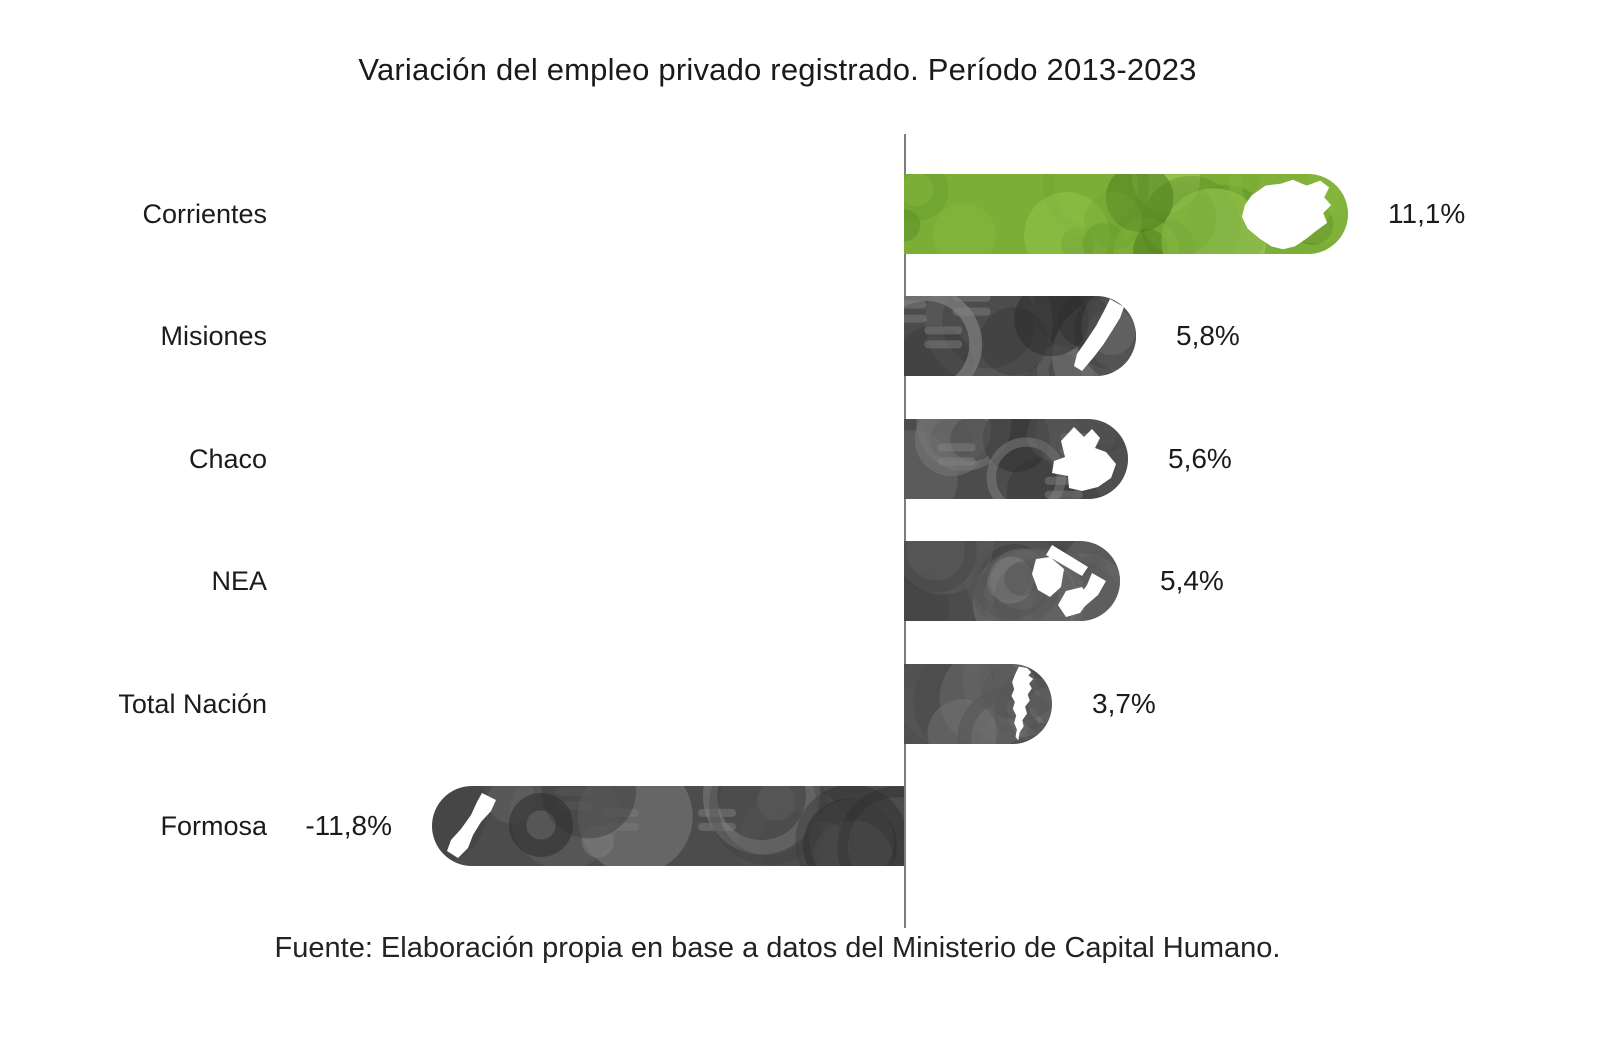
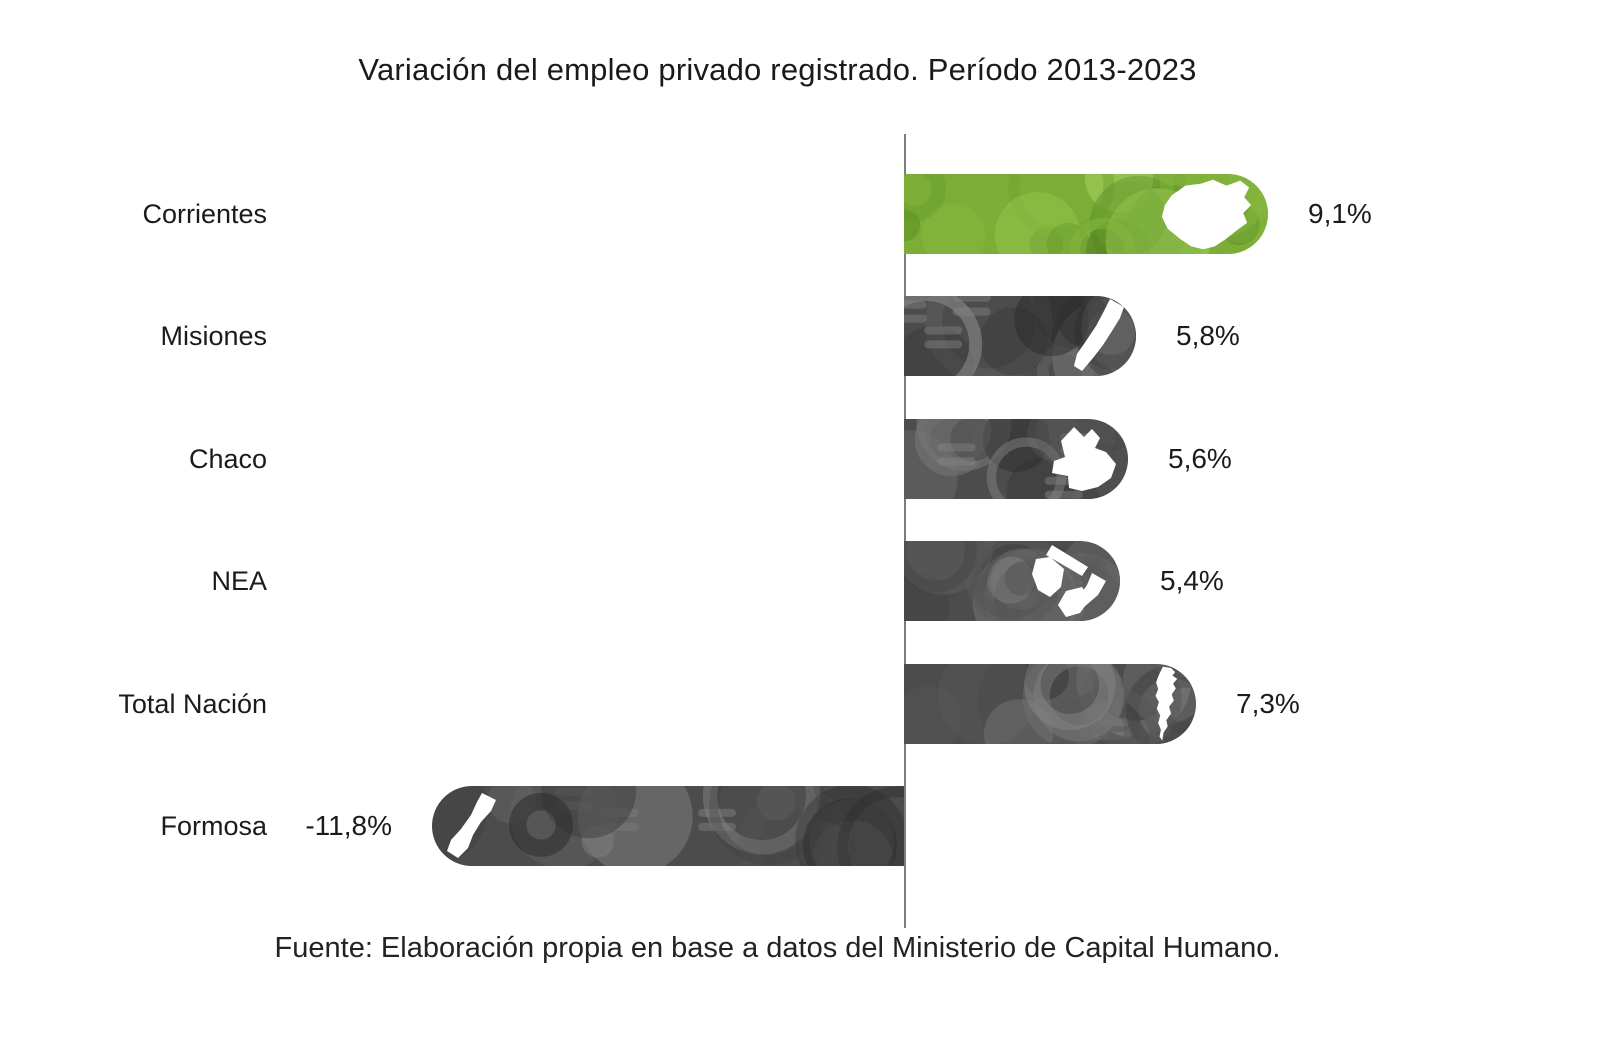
Corrientes: 11,1% -> 9,1%
Total Nación: 3,7% -> 7,3%
